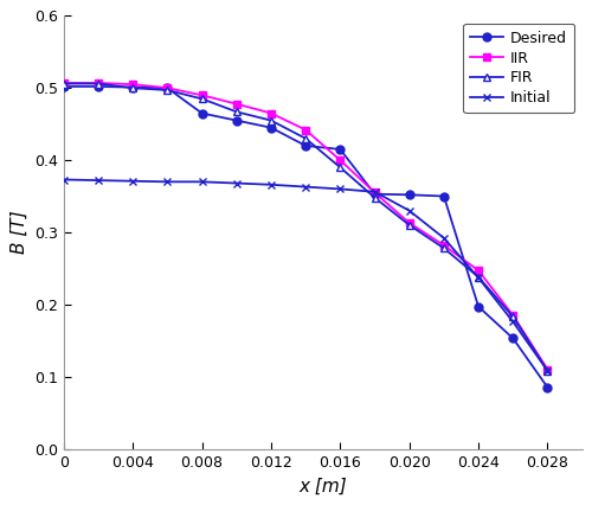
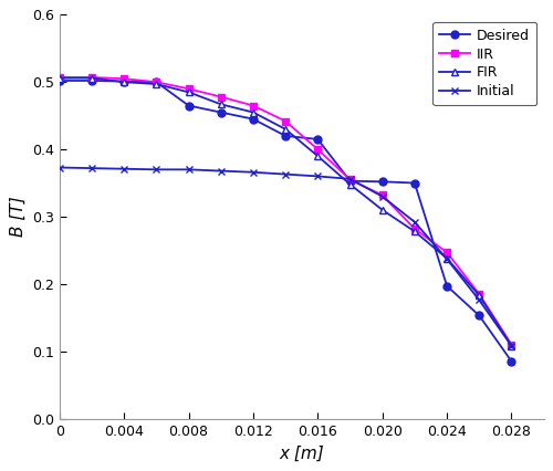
IIR/0.020: 0.313 -> 0.332
